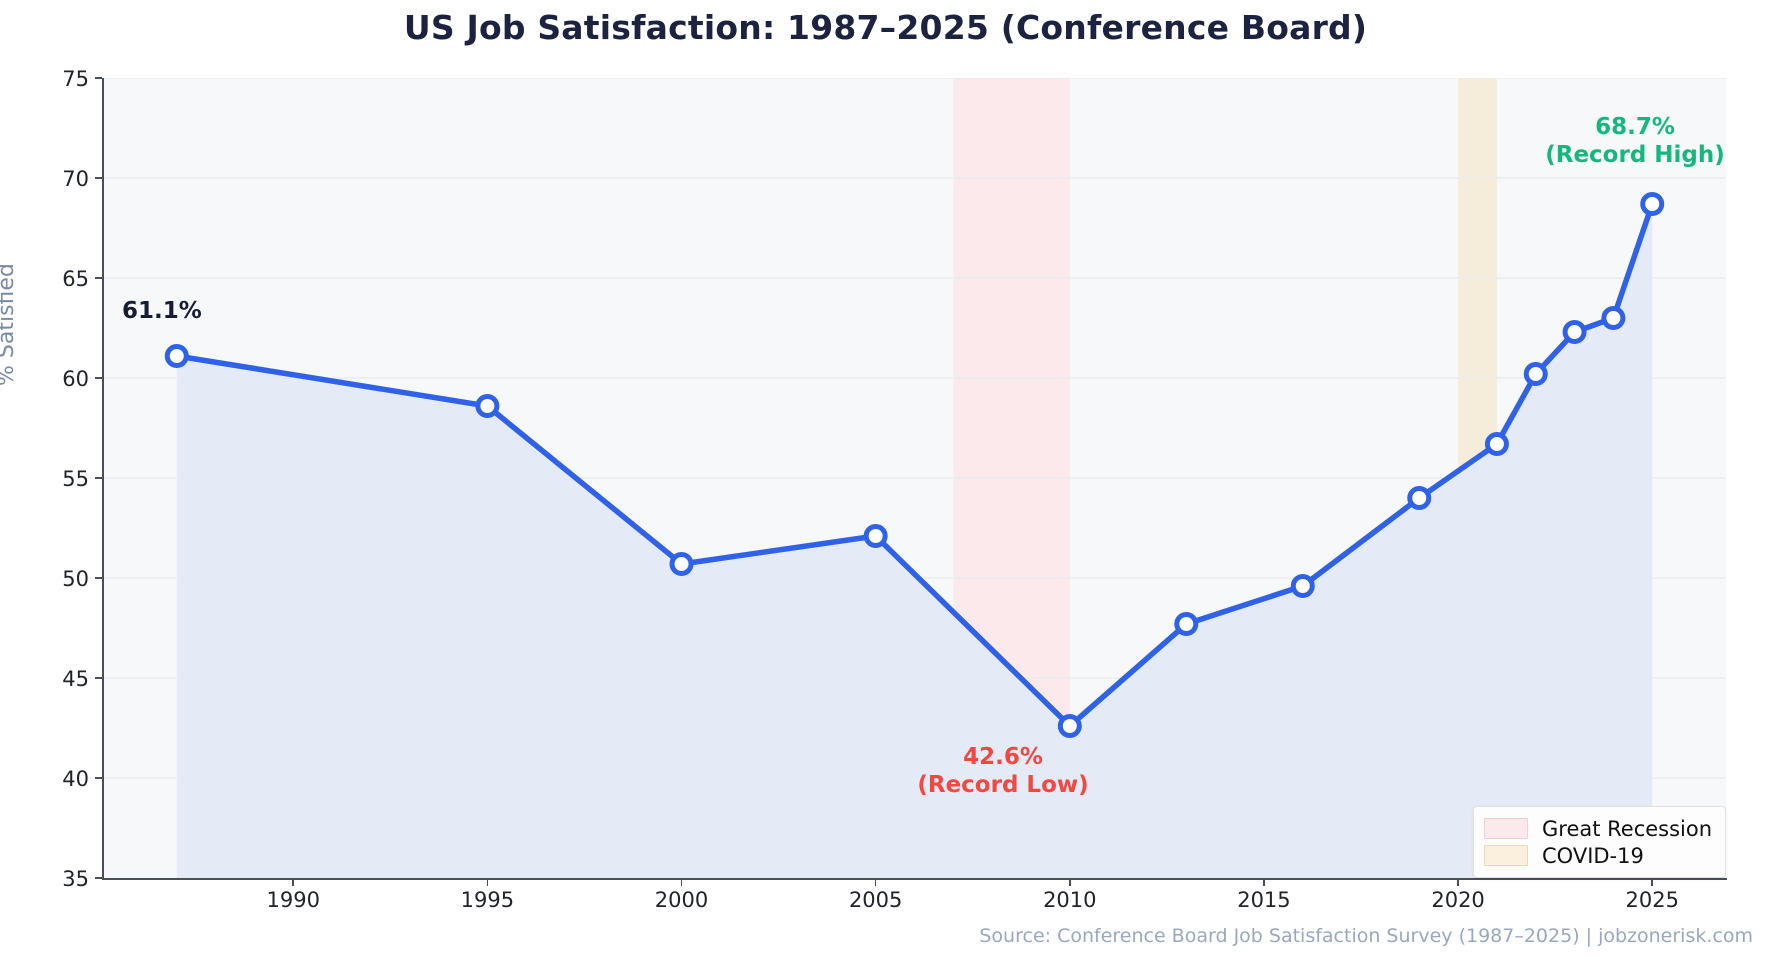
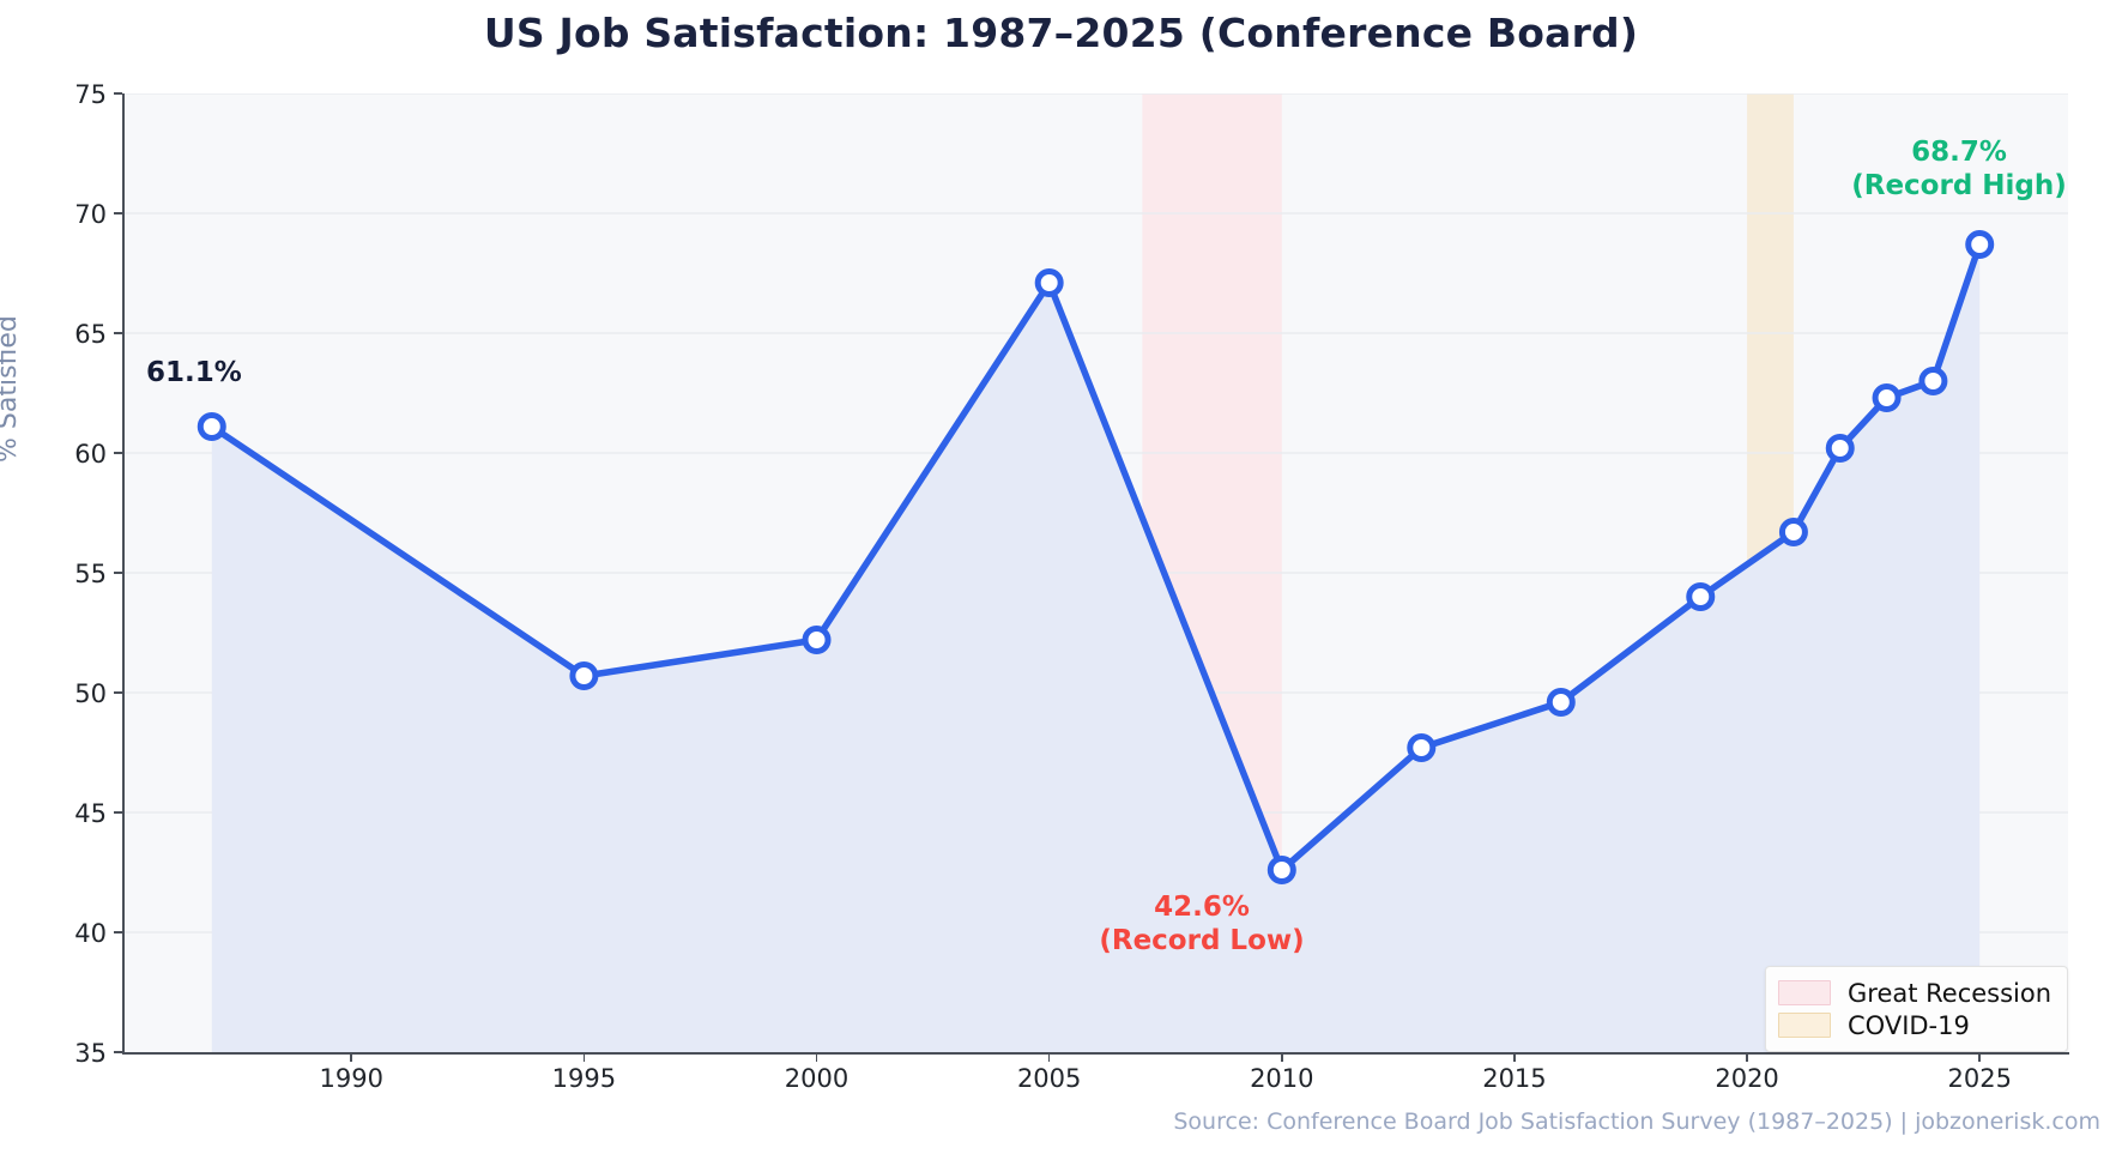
1995: 58.6 -> 50.7
2000: 50.7 -> 52.2
2005: 52.1 -> 67.1
